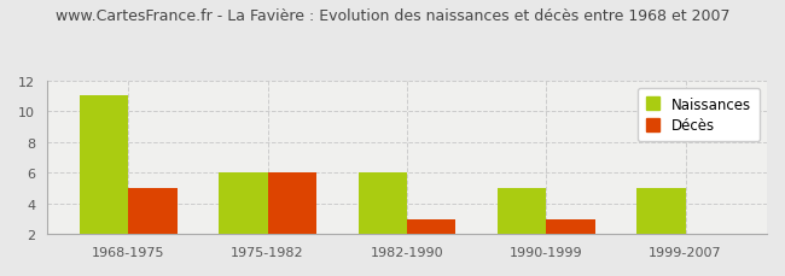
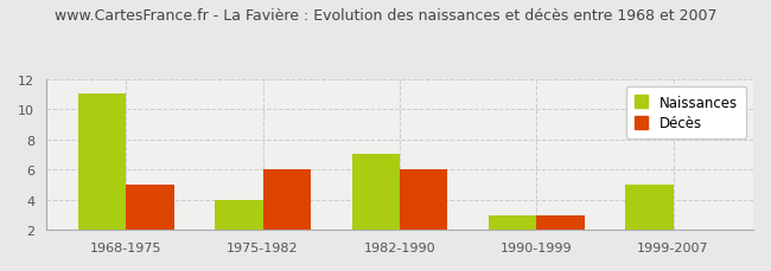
Naissances/1975-1982: 6 -> 4
Naissances/1982-1990: 6 -> 7
Décès/1982-1990: 3 -> 6
Naissances/1990-1999: 5 -> 3
